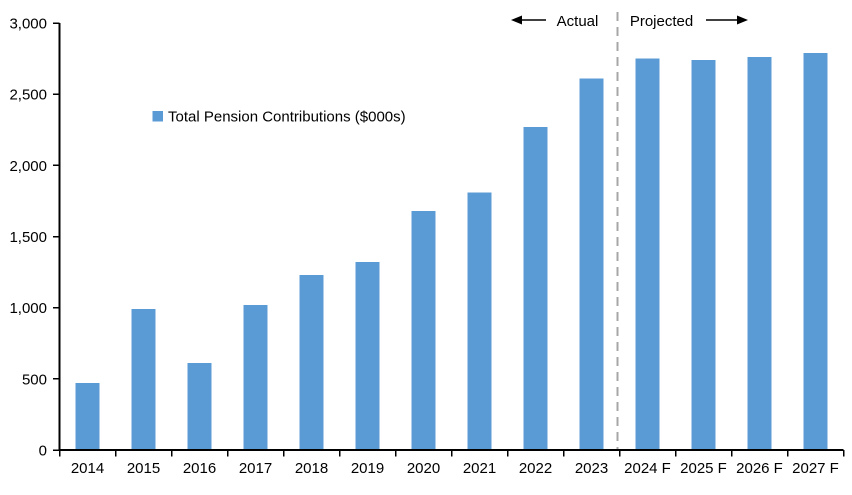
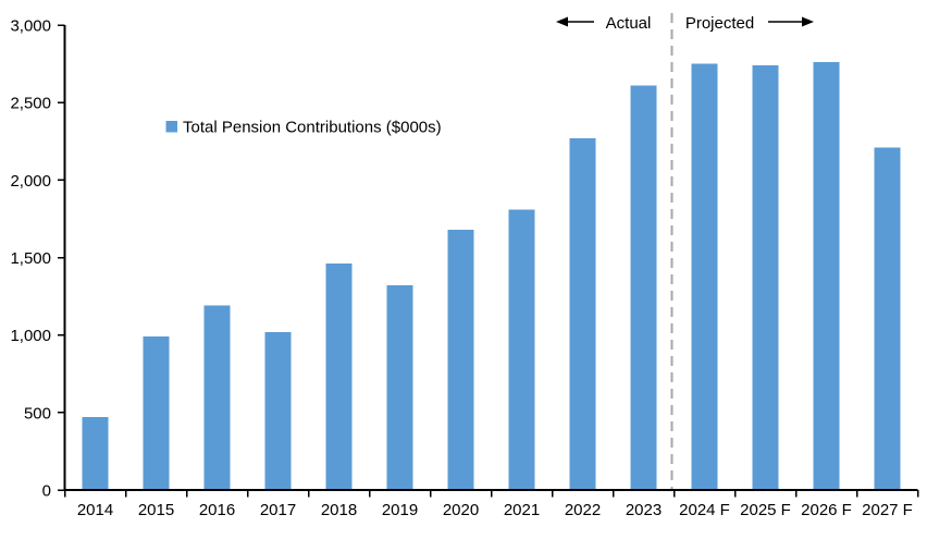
2016: 610 -> 1190
2018: 1230 -> 1460
2027 F: 2790 -> 2210
